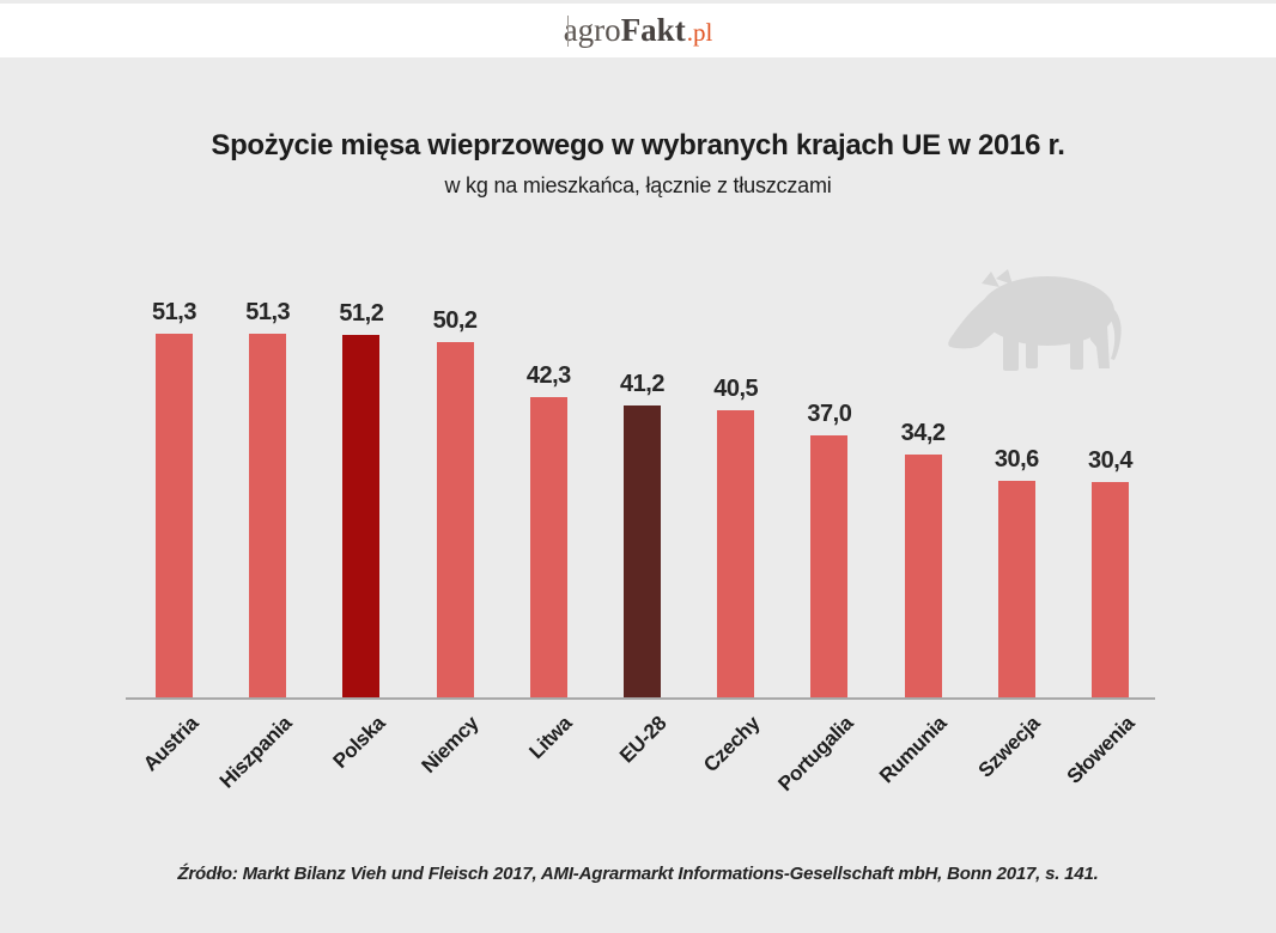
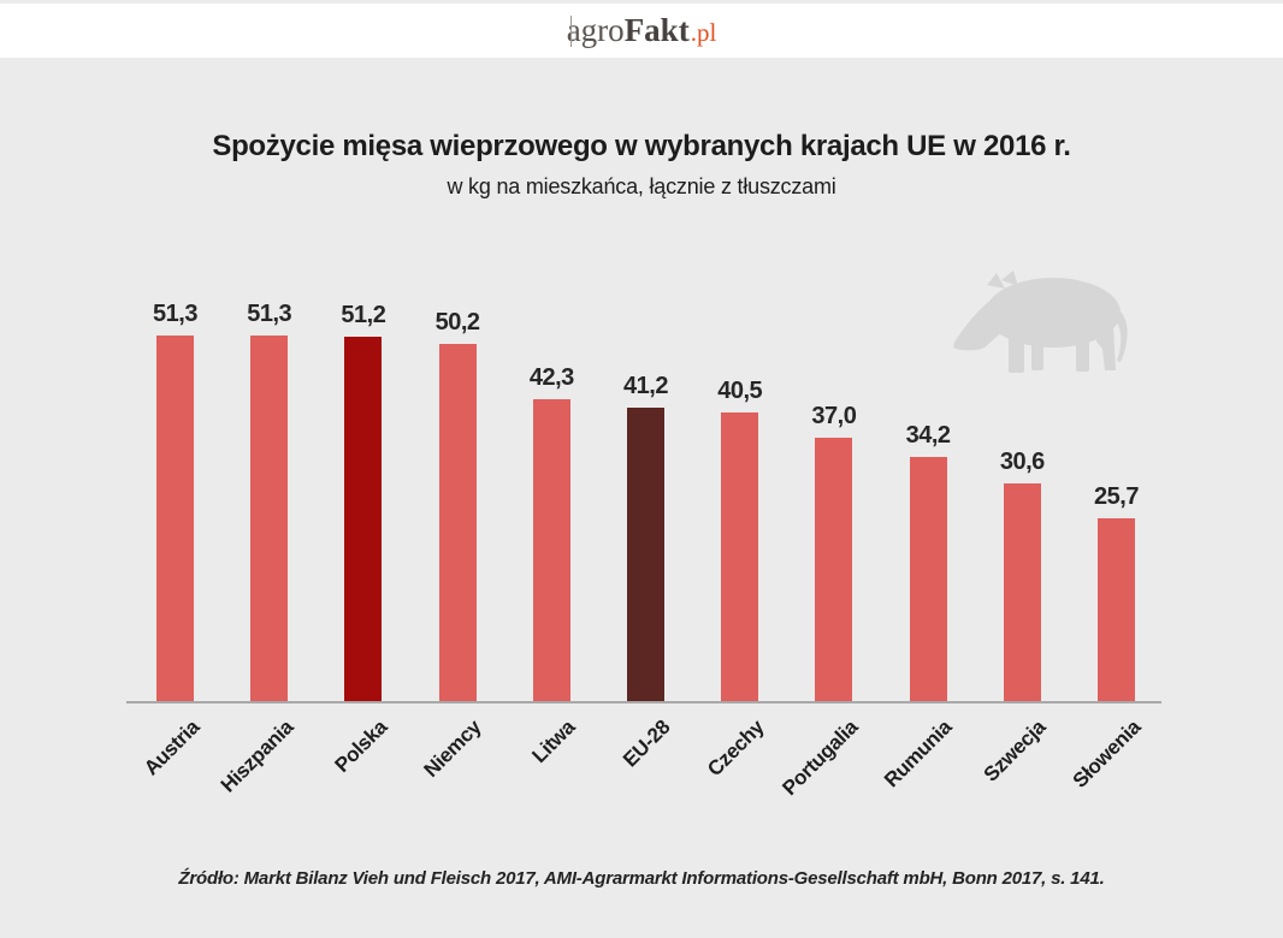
Słowenia: 30,4 -> 25,7
